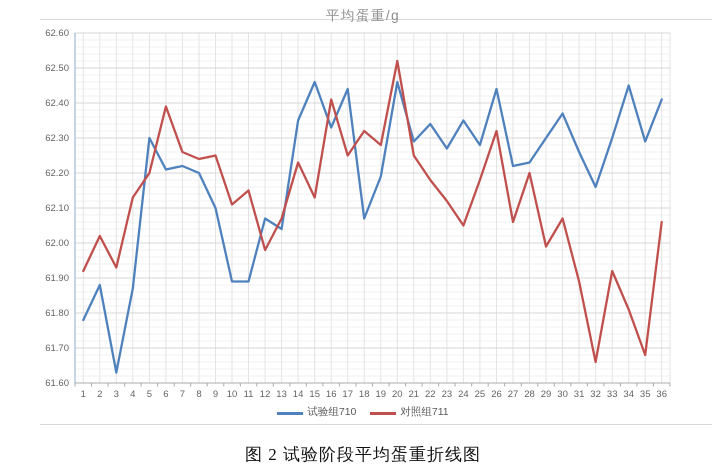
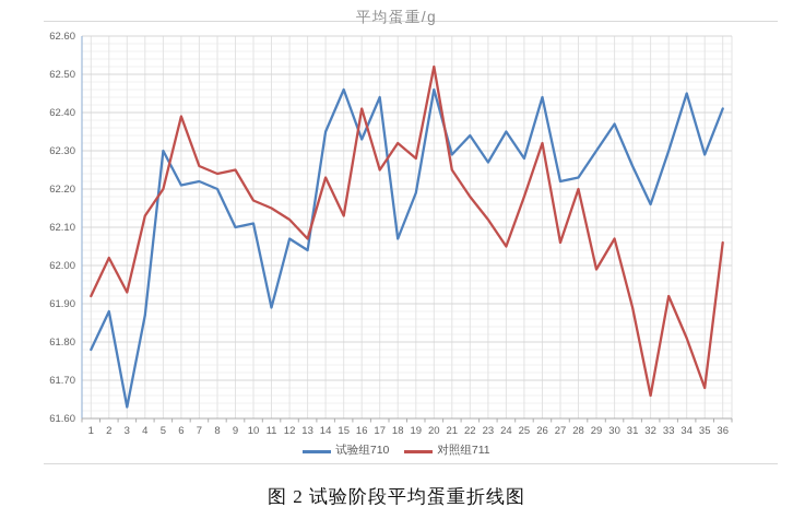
试验组710/10: 61.89 -> 62.11
对照组711/10: 62.11 -> 62.17
对照组711/12: 61.98 -> 62.12
